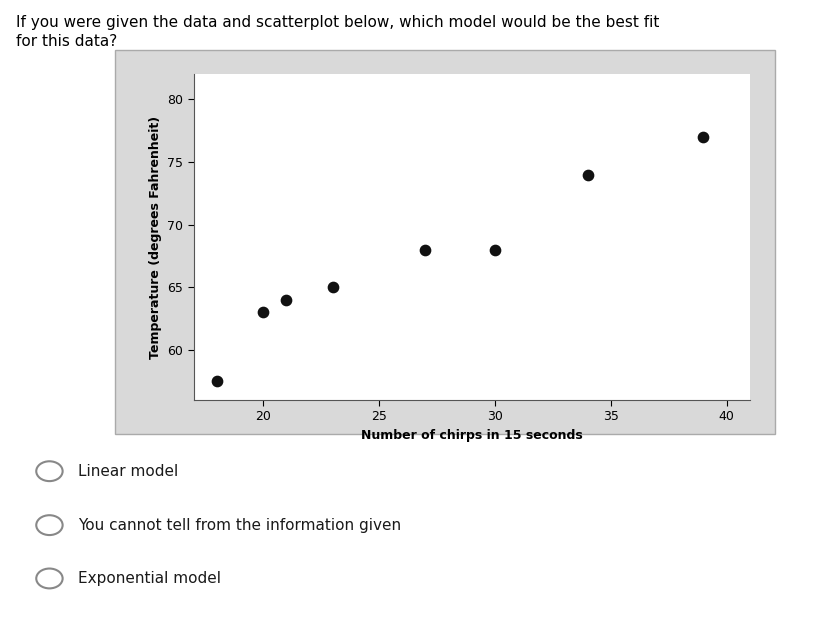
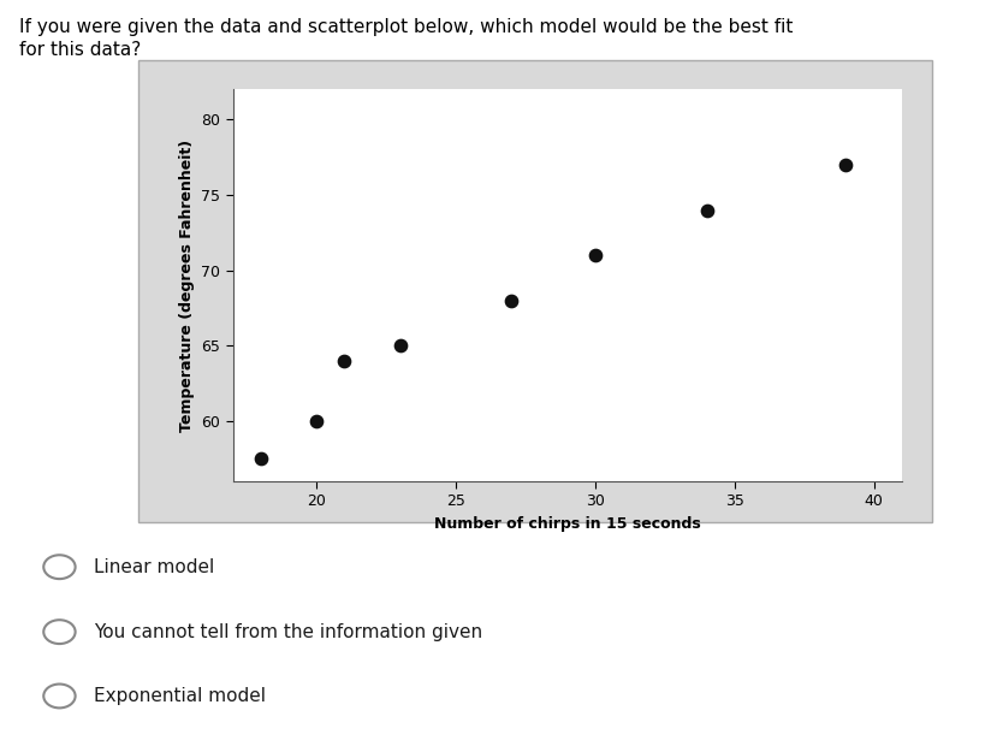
20: 63.0 -> 60.0
30: 68.0 -> 71.0
